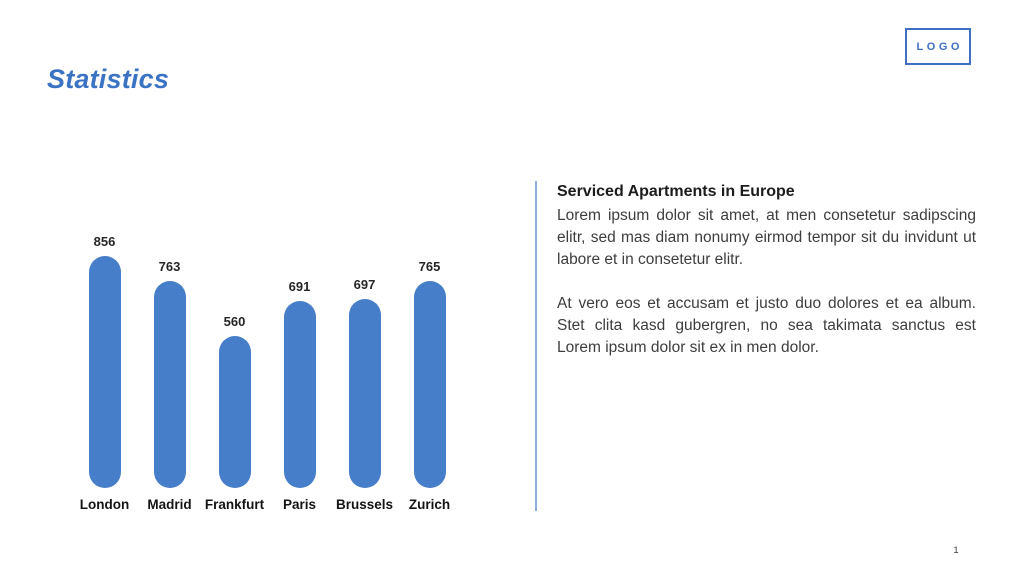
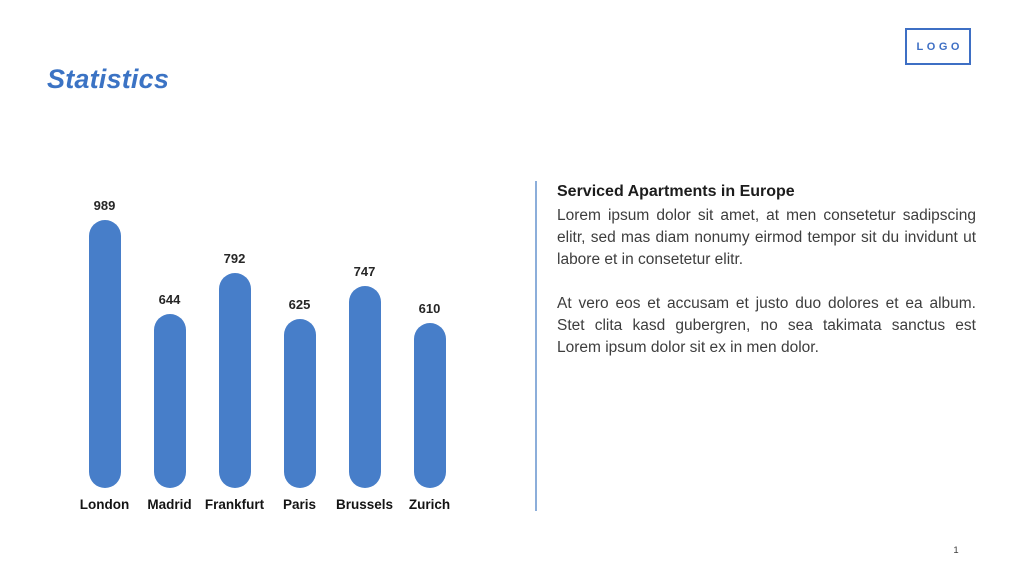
London: 856 -> 989
Madrid: 763 -> 644
Frankfurt: 560 -> 792
Paris: 691 -> 625
Brussels: 697 -> 747
Zurich: 765 -> 610
